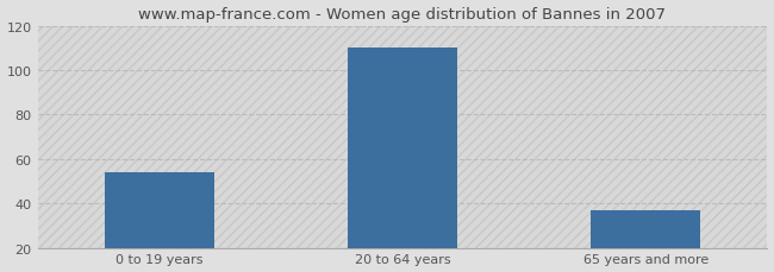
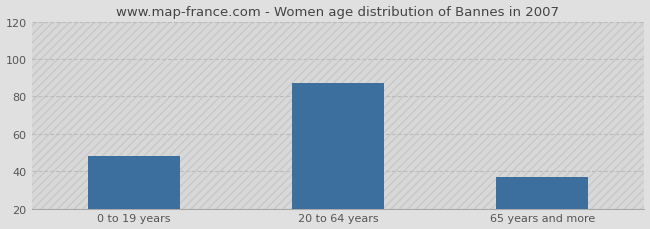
0 to 19 years: 54 -> 48
20 to 64 years: 110 -> 87
